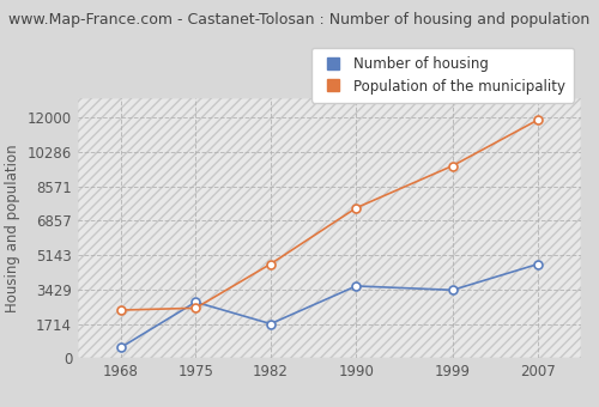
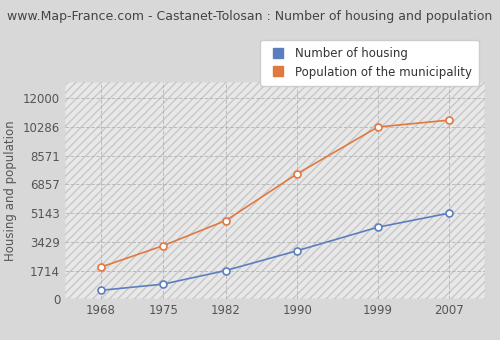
Population of the municipality/1968: 2400 -> 1900
Number of housing/1975: 2800 -> 900
Population of the municipality/1975: 2500 -> 3200
Number of housing/1990: 3600 -> 2900
Number of housing/1999: 3400 -> 4300
Population of the municipality/1999: 9600 -> 10300
Number of housing/2007: 4700 -> 5100
Population of the municipality/2007: 11900 -> 10700
